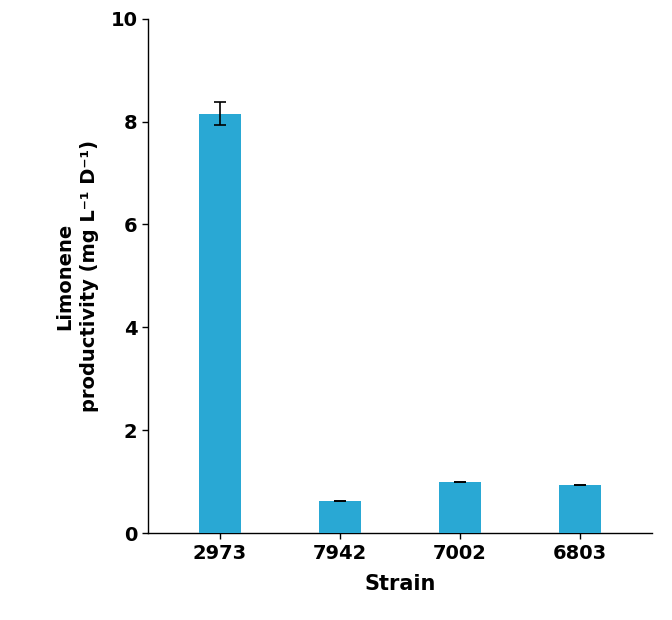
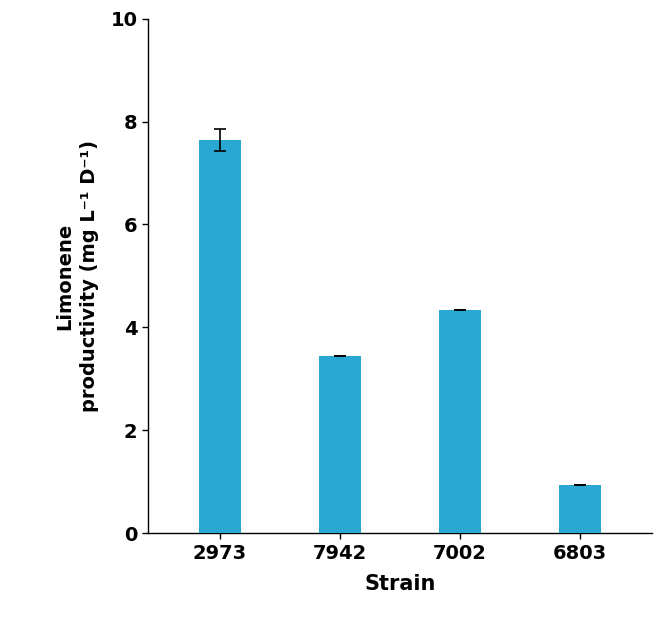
2973: 8.15 -> 7.64
7942: 0.62 -> 3.44
7002: 1.00 -> 4.34
